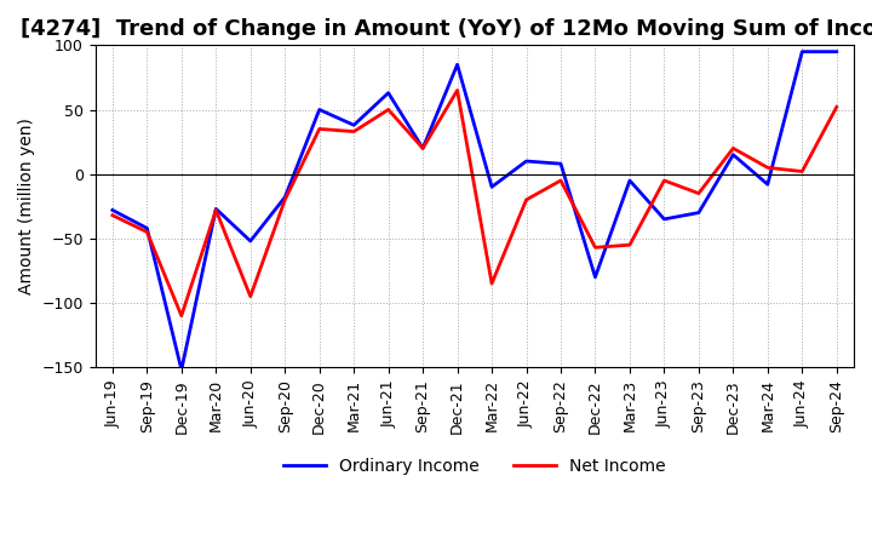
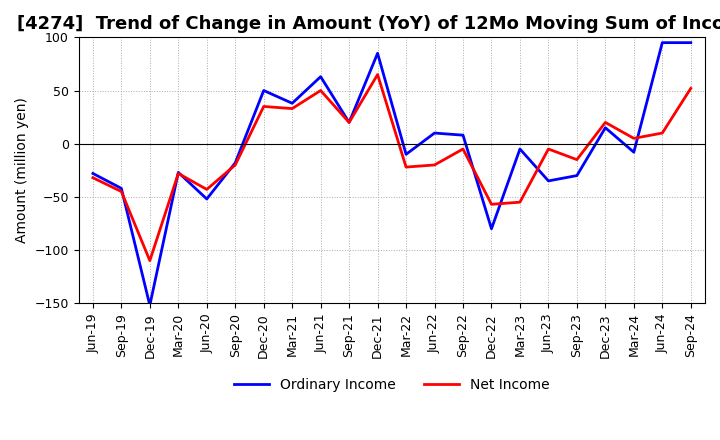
Net Income/Jun-20: -95 -> -43
Net Income/Mar-22: -85 -> -22
Net Income/Jun-24: 2 -> 10
